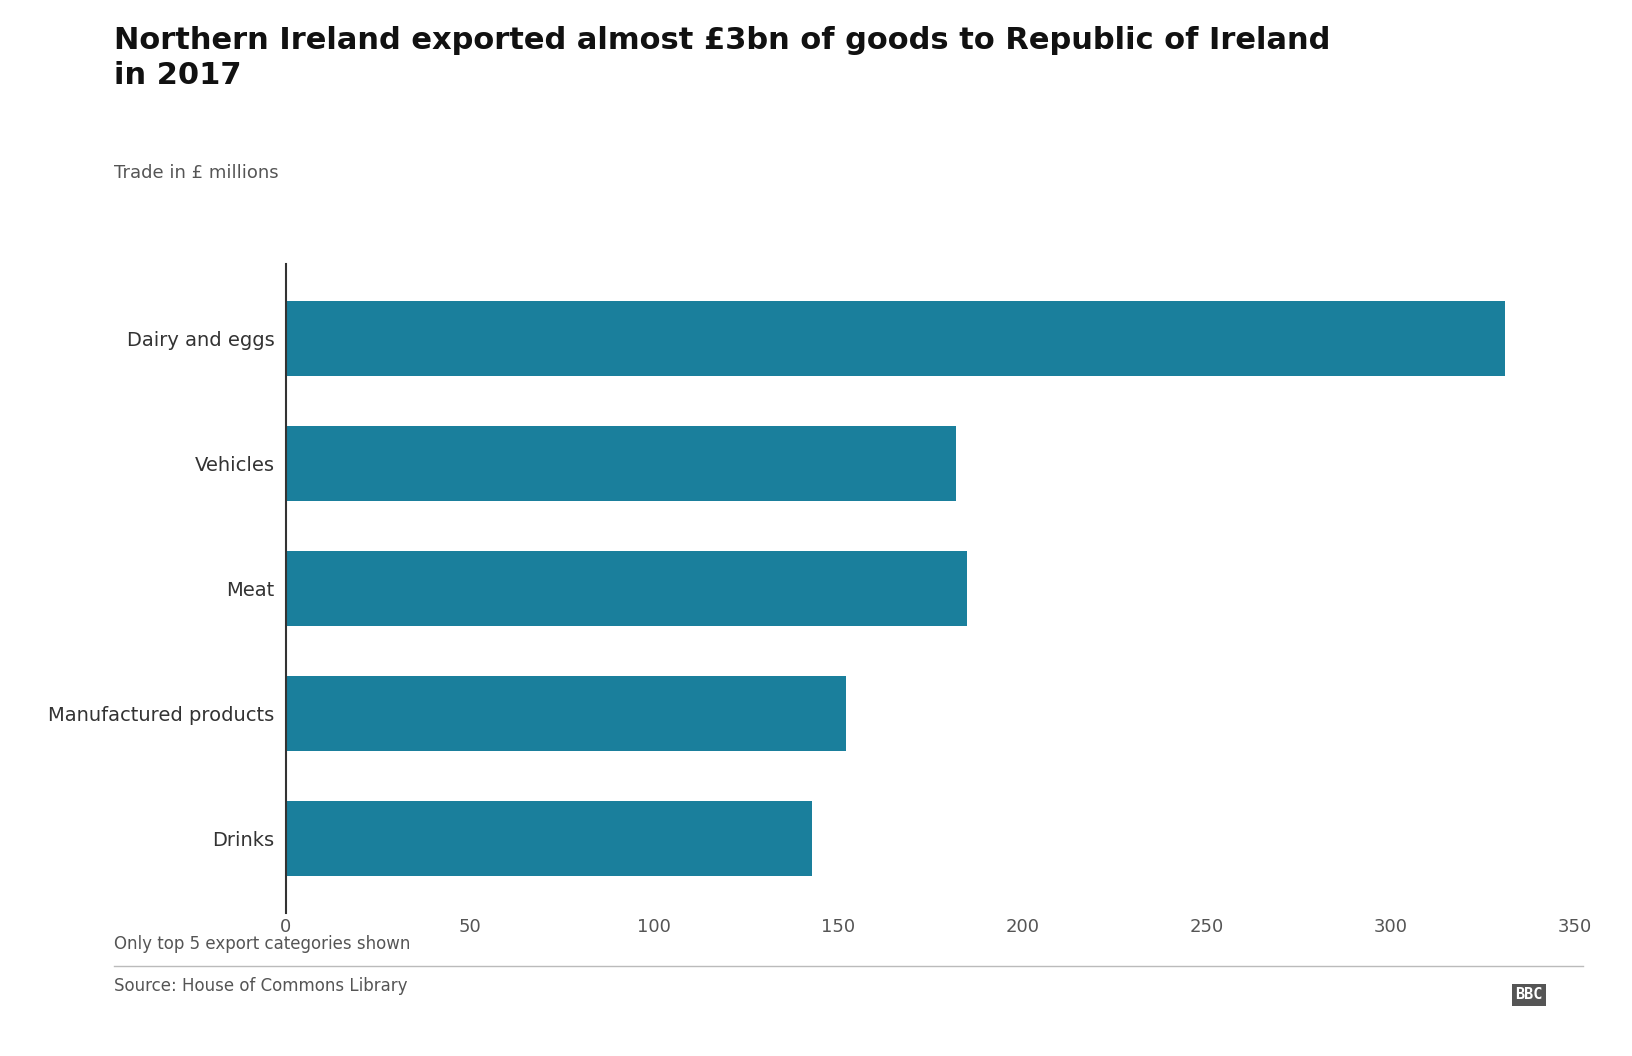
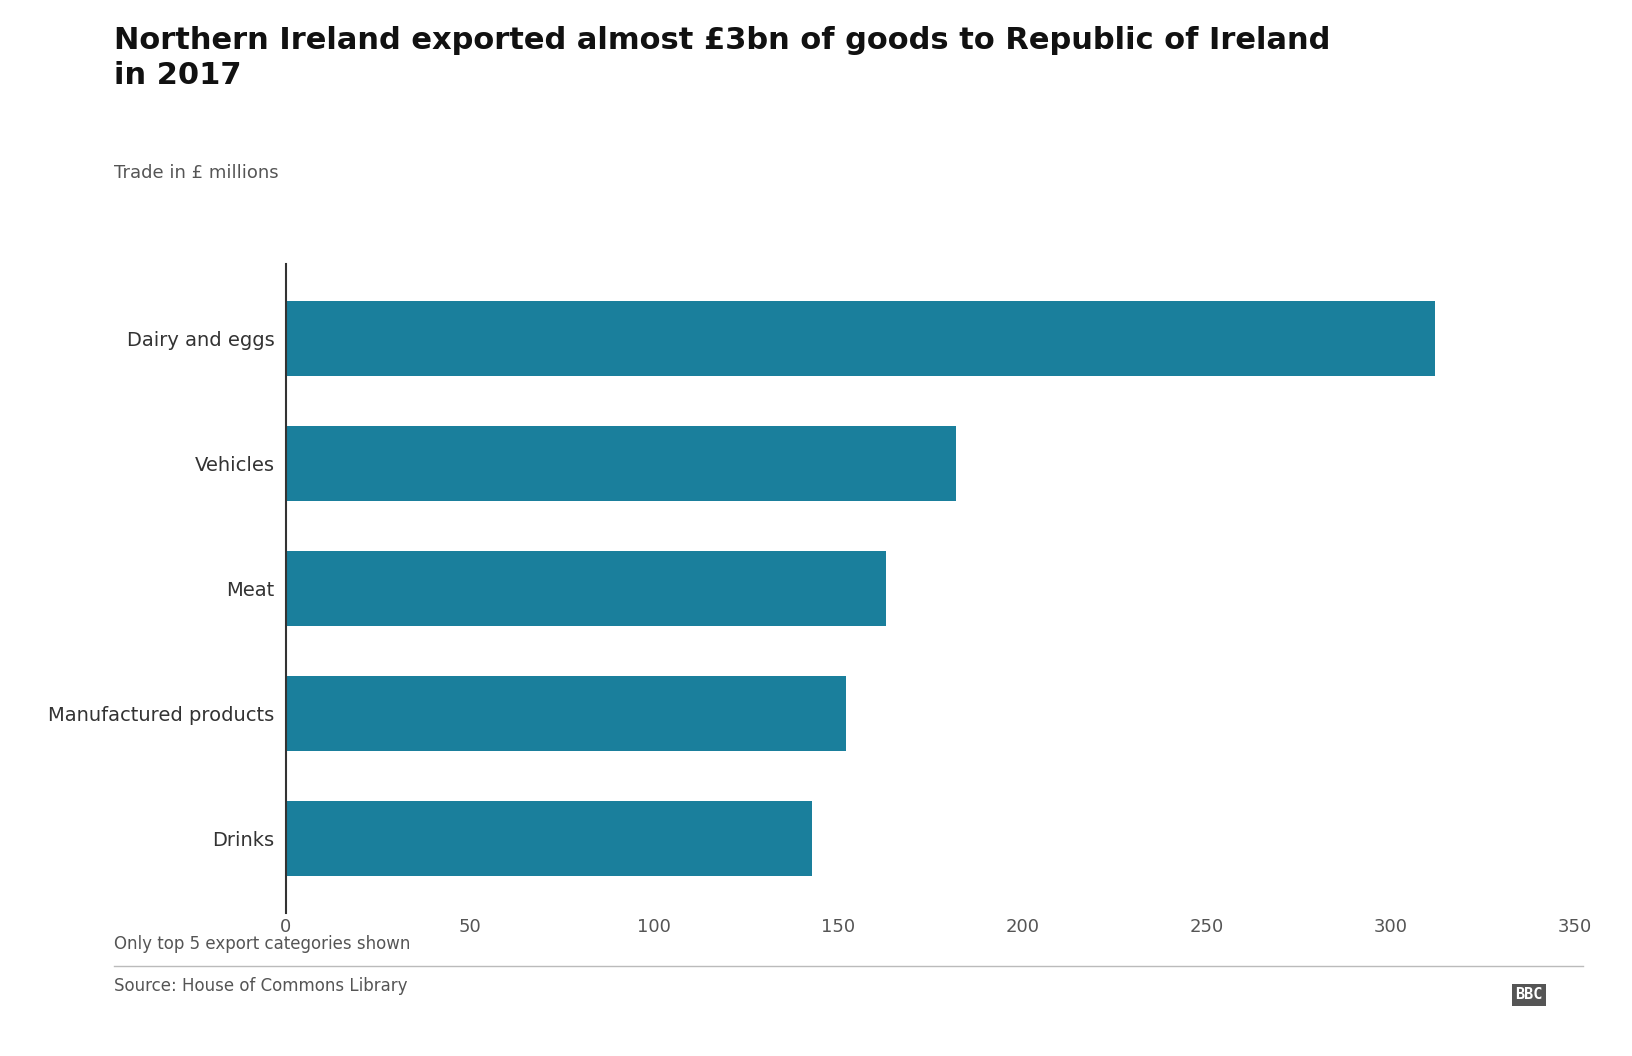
Dairy and eggs: 331 -> 312
Meat: 185 -> 163
